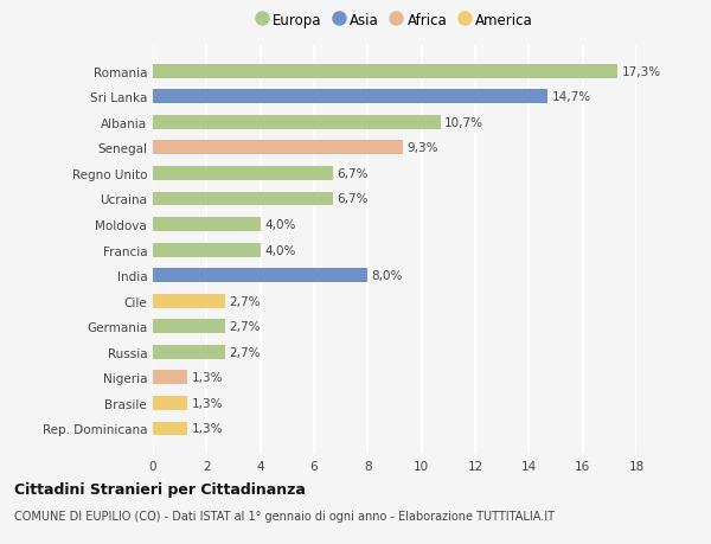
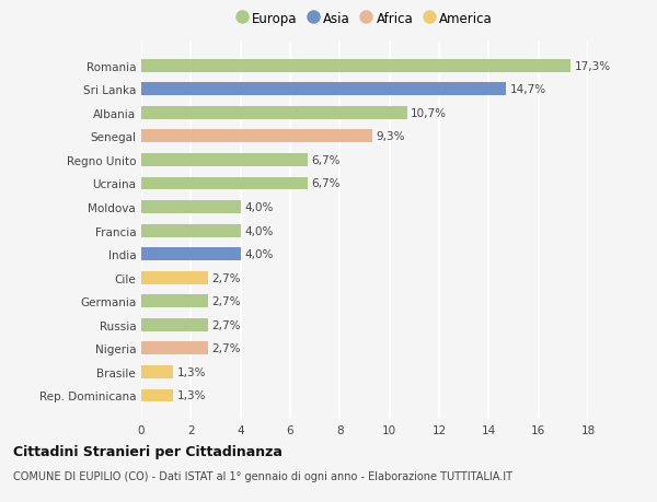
India: 8,0% -> 4,0%
Nigeria: 1,3% -> 2,7%
